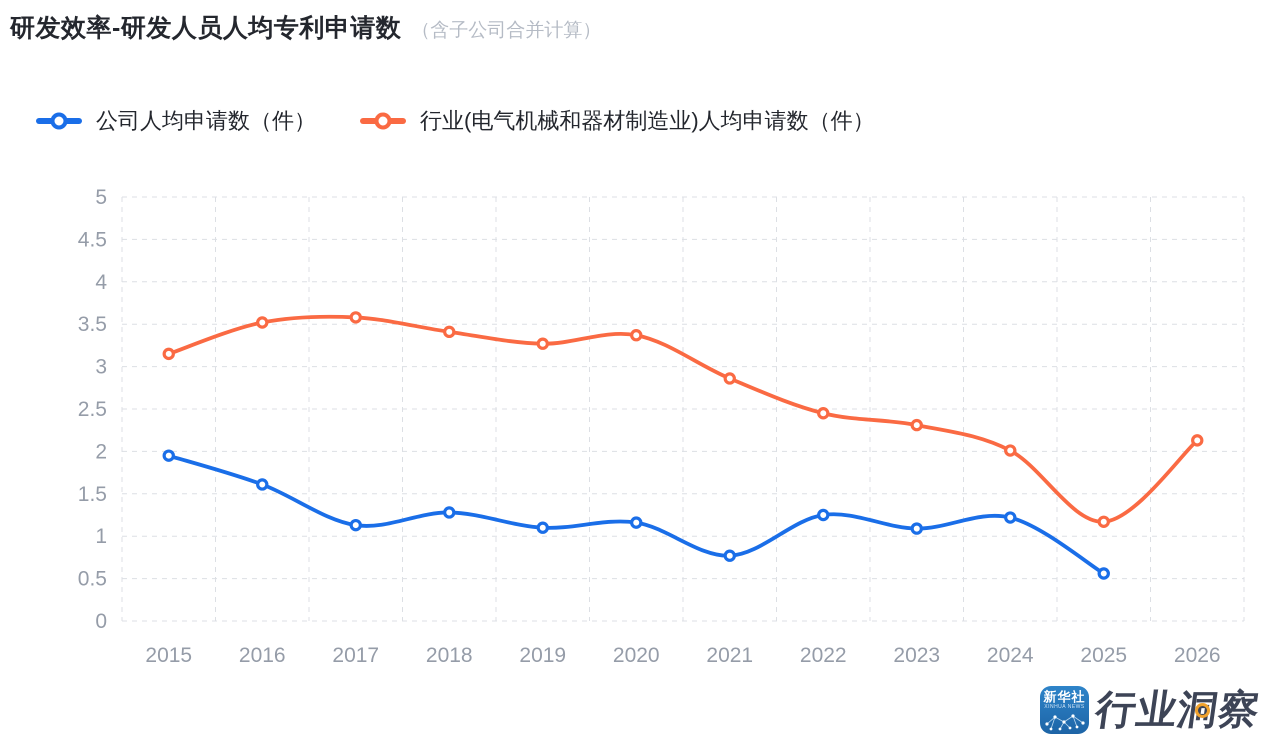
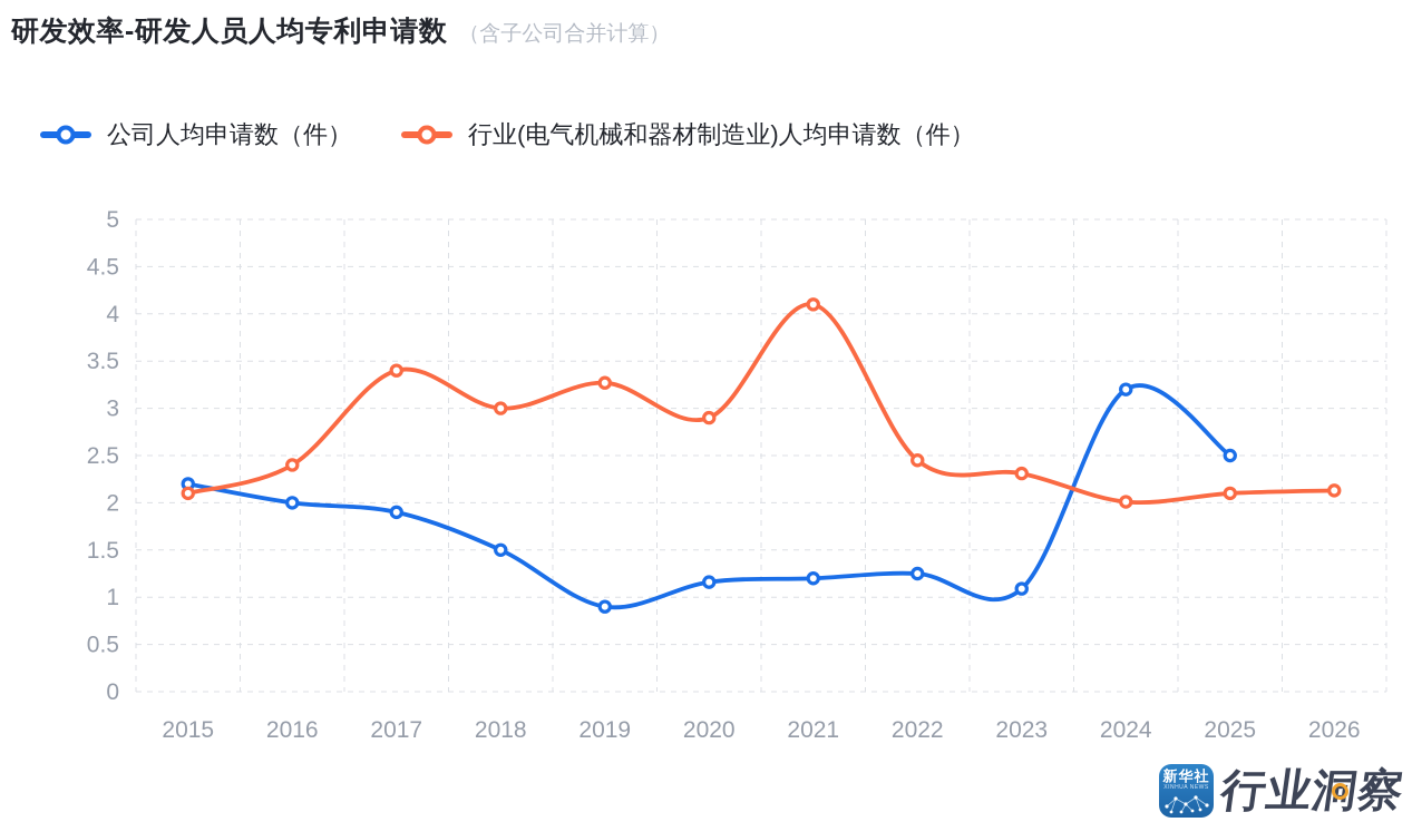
公司人均申请数（件）/2015: 1.9 -> 2.2
行业(电气机械和器材制造业)人均申请数（件）/2015: 3.1 -> 2.1
公司人均申请数（件）/2016: 1.6 -> 2.0
行业(电气机械和器材制造业)人均申请数（件）/2016: 3.5 -> 2.4
公司人均申请数（件）/2017: 1.1 -> 1.9
行业(电气机械和器材制造业)人均申请数（件）/2017: 3.6 -> 3.4
公司人均申请数（件）/2018: 1.3 -> 1.5
行业(电气机械和器材制造业)人均申请数（件）/2018: 3.4 -> 3.0
公司人均申请数（件）/2019: 1.1 -> 0.9
行业(电气机械和器材制造业)人均申请数（件）/2020: 3.4 -> 2.9
公司人均申请数（件）/2021: 0.8 -> 1.2
行业(电气机械和器材制造业)人均申请数（件）/2021: 2.9 -> 4.1
公司人均申请数（件）/2024: 1.2 -> 3.2
公司人均申请数（件）/2025: 0.6 -> 2.5
行业(电气机械和器材制造业)人均申请数（件）/2025: 1.2 -> 2.1
